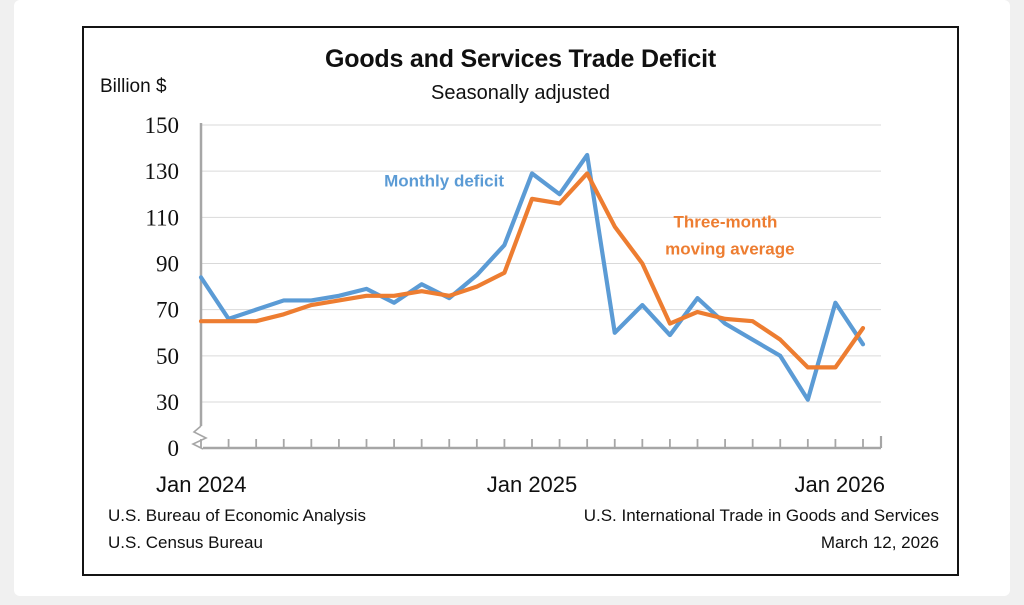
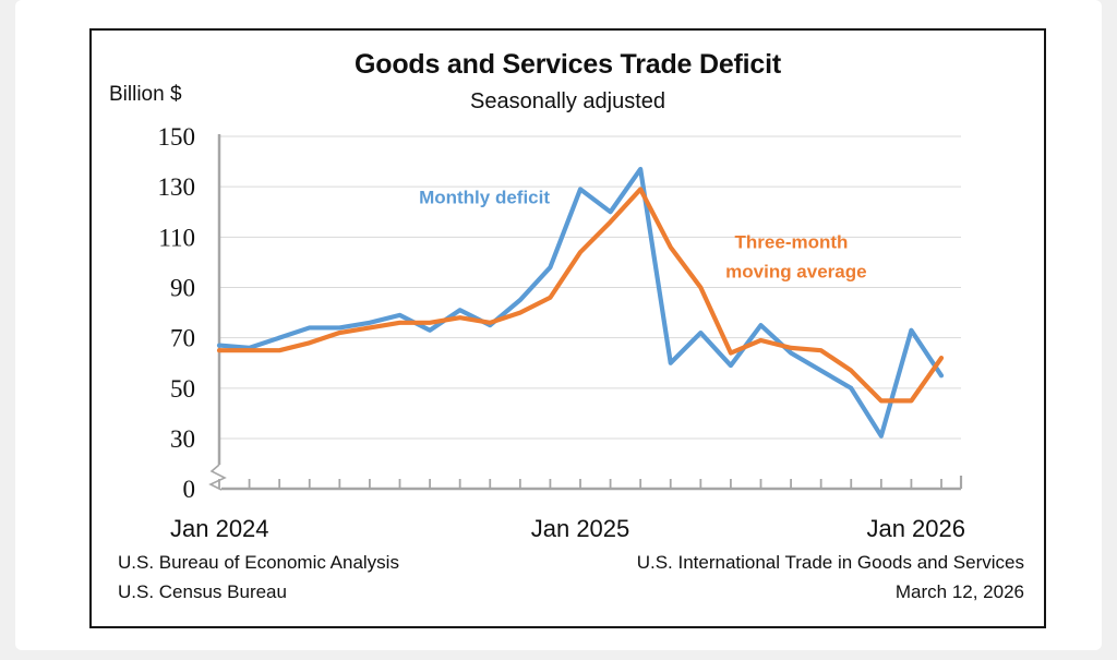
Monthly deficit/Jan 2024: 84 -> 67
Three-month moving average/Jan 2025: 118 -> 104
